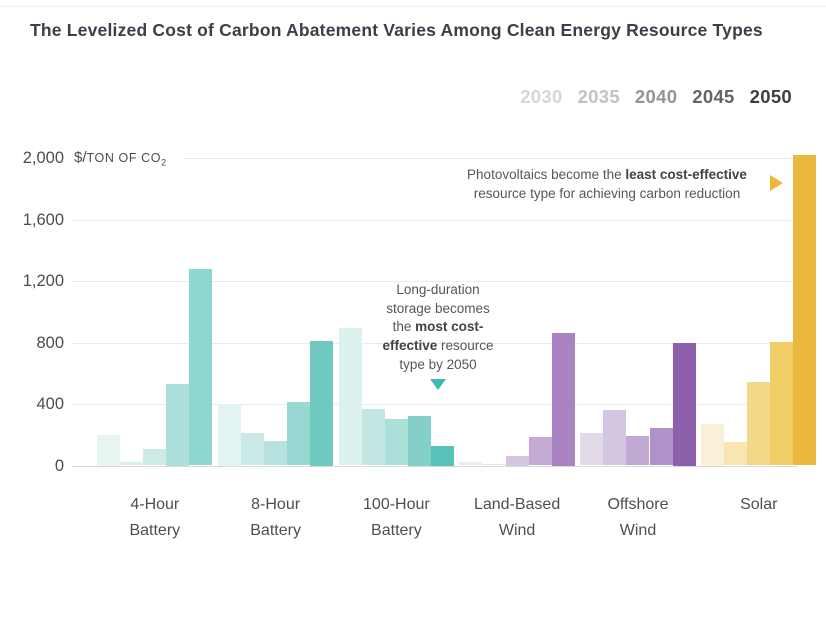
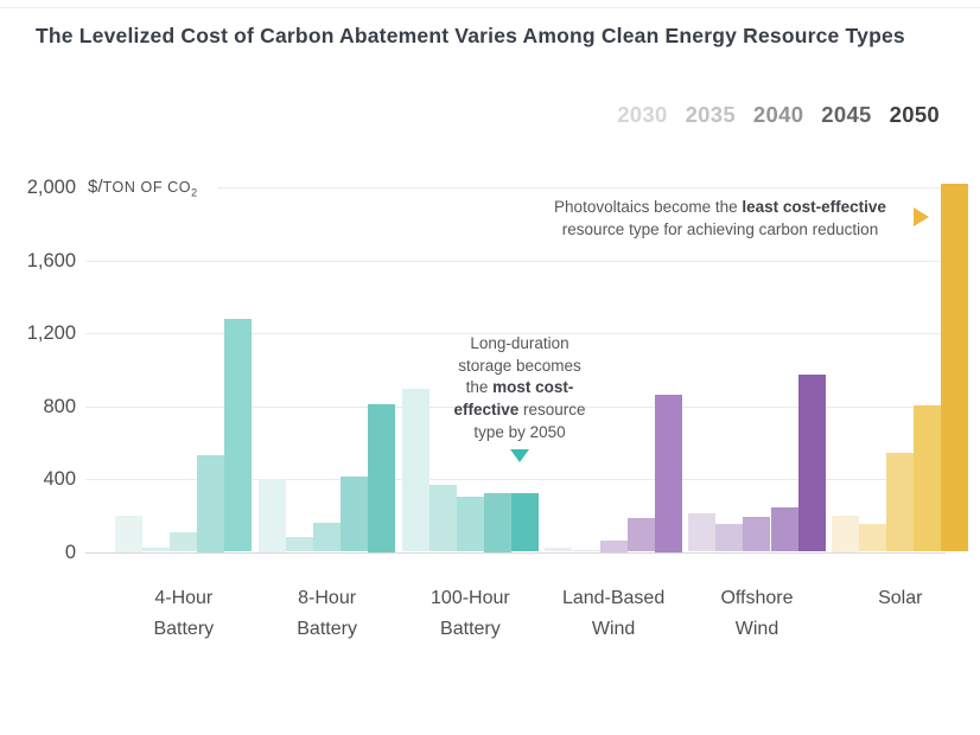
2035/8-Hour Battery: 210 -> 80
2050/100-Hour Battery: 130 -> 320
2035/Offshore Wind: 360 -> 150
2050/Offshore Wind: 800 -> 980
2030/Solar: 270 -> 200
